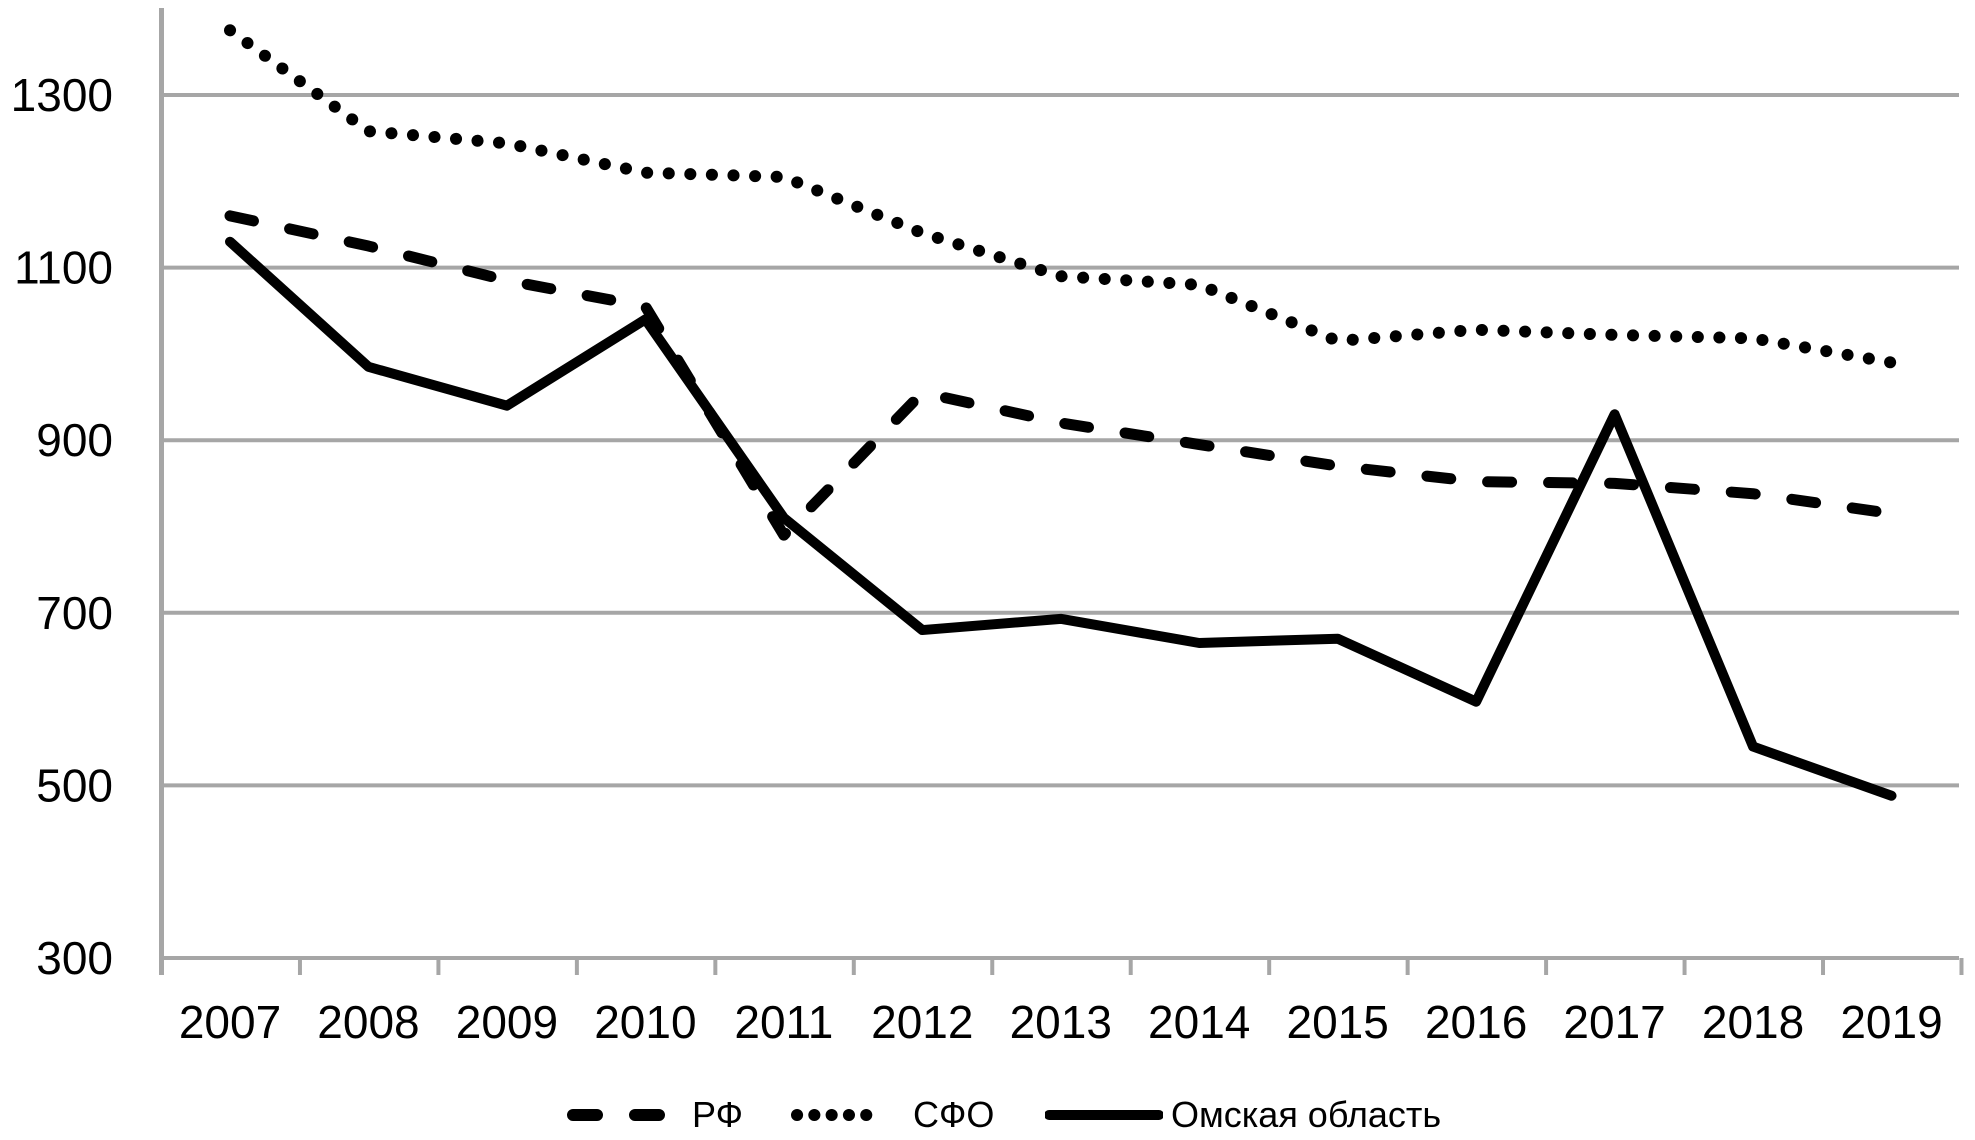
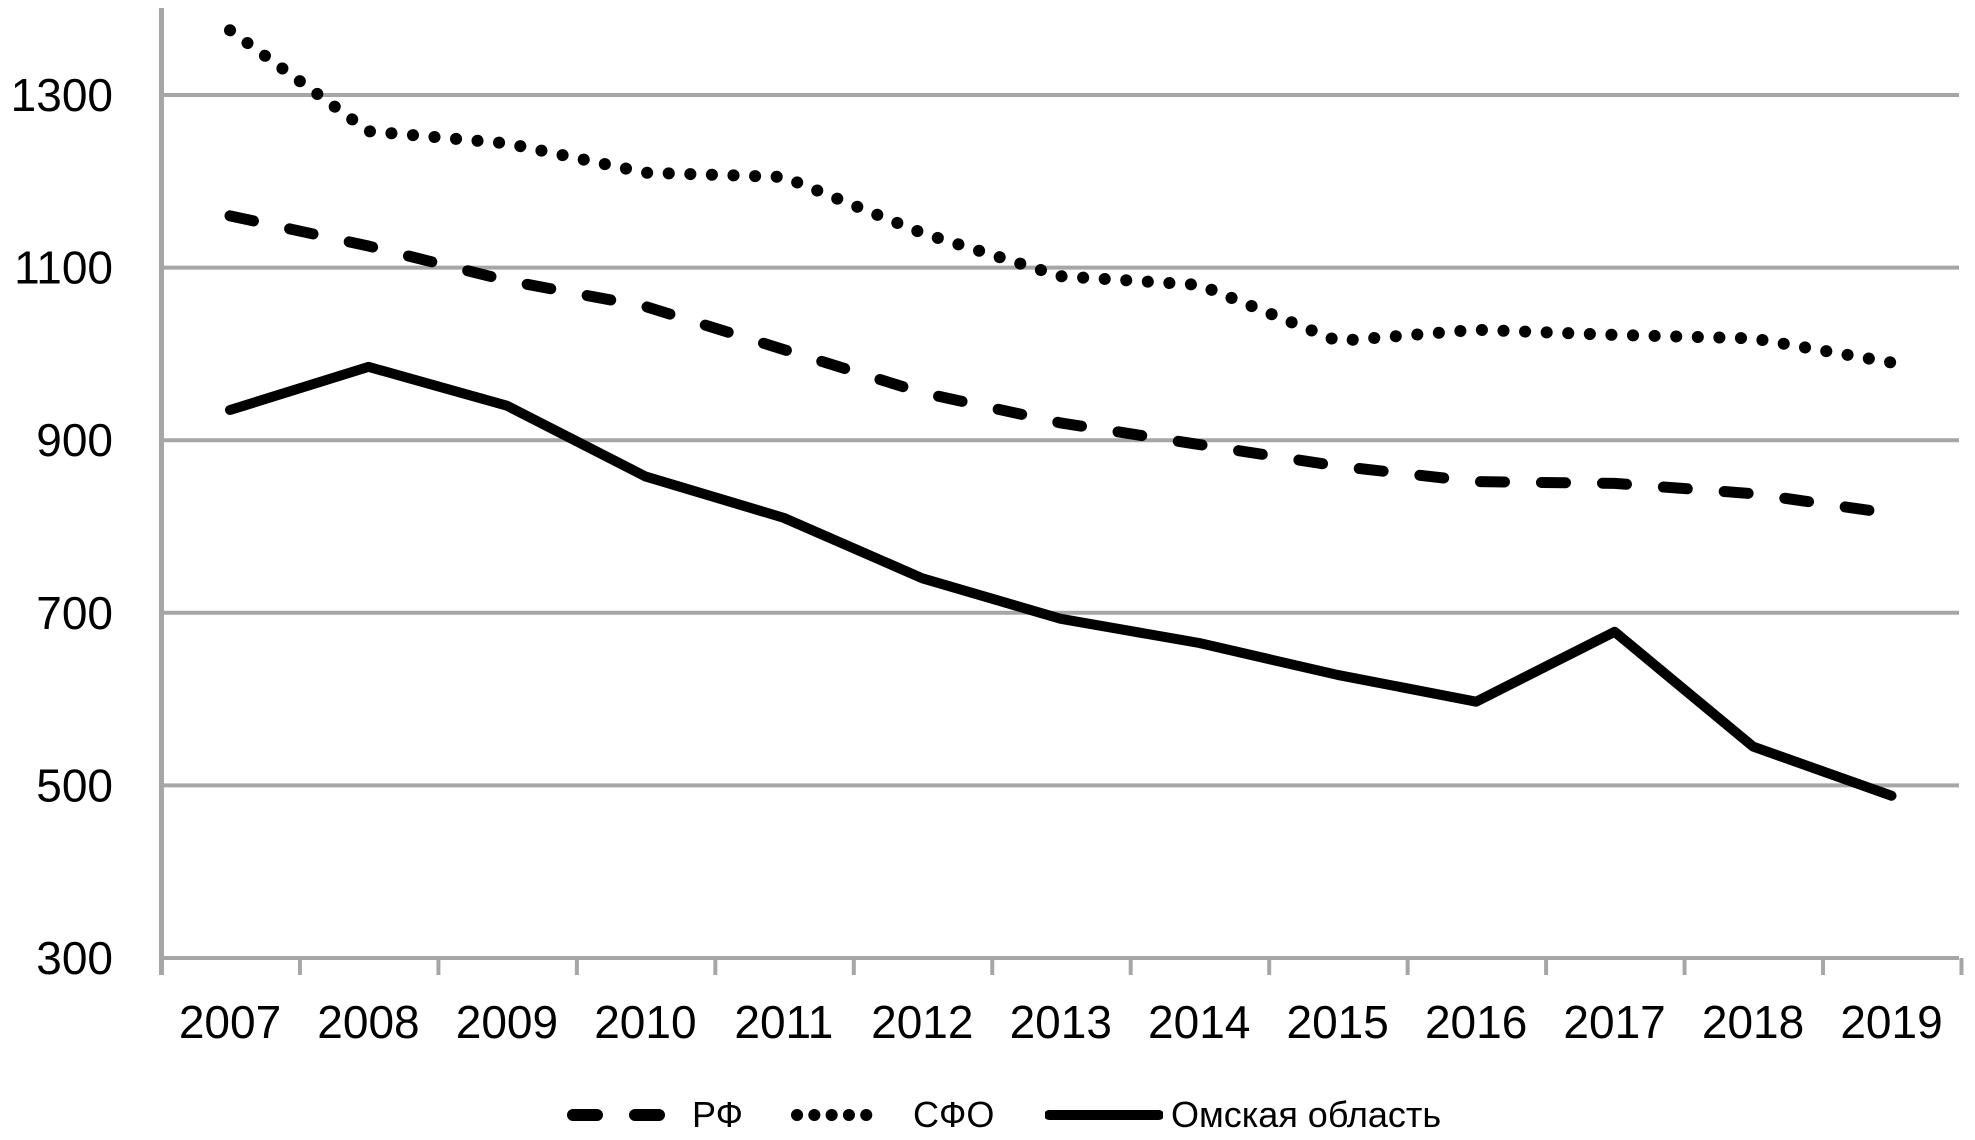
Омская область/2007: 1130 -> 940
Омская область/2010: 1040 -> 860
РФ/2011: 790 -> 1000
Омская область/2012: 680 -> 740
Омская область/2015: 670 -> 630
Омская область/2017: 930 -> 680
